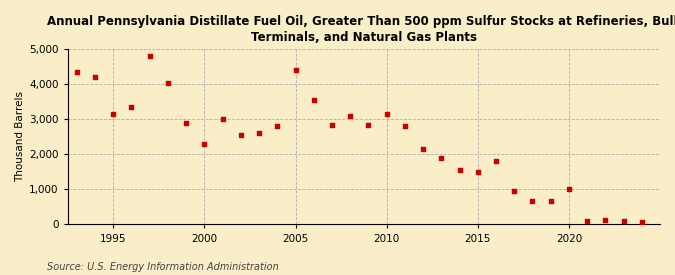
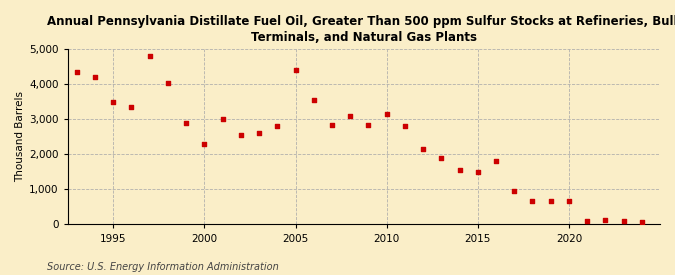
1995: 3,150 -> 3,500
2020: 1,000 -> 680
